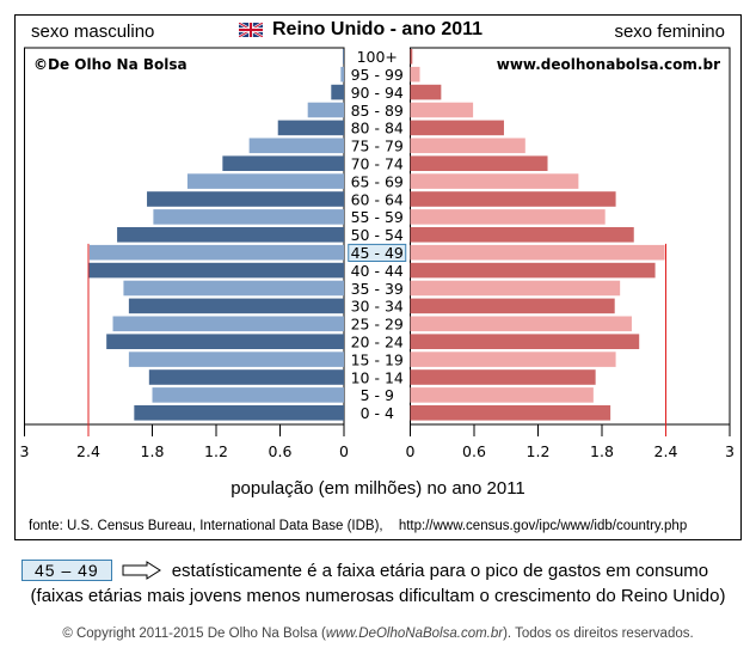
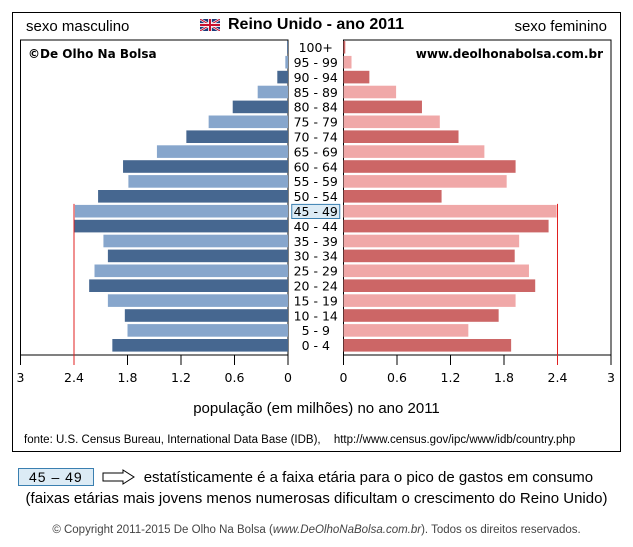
sexo feminino/50 - 54: 2.1 -> 1.1
sexo feminino/5 - 9: 1.7 -> 1.4
